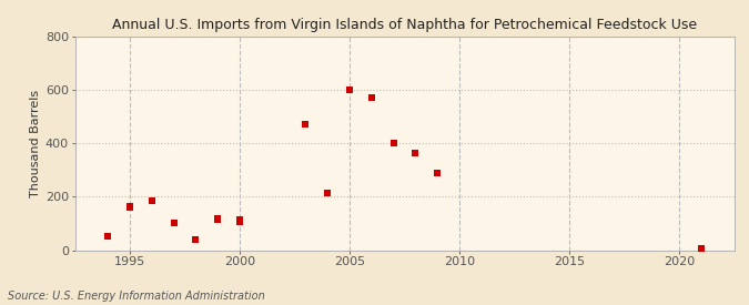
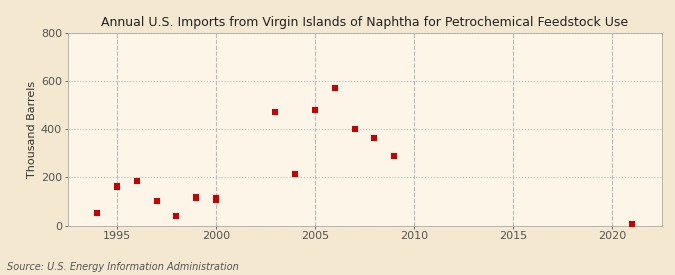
2005: 600 -> 480
